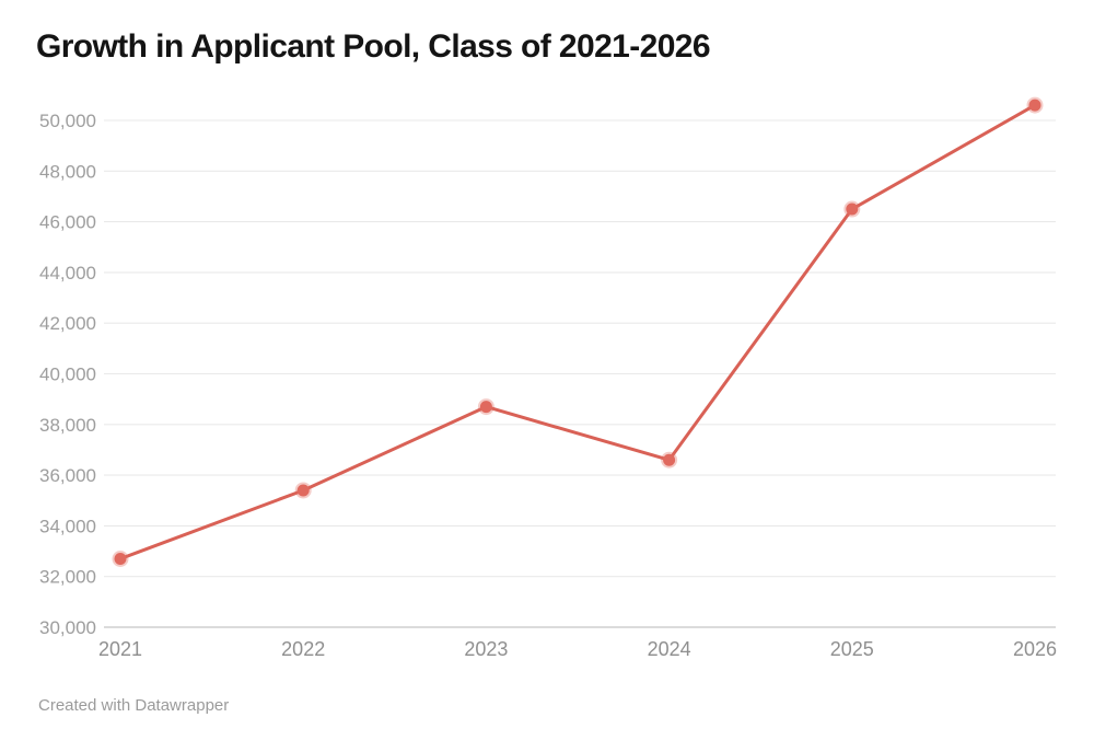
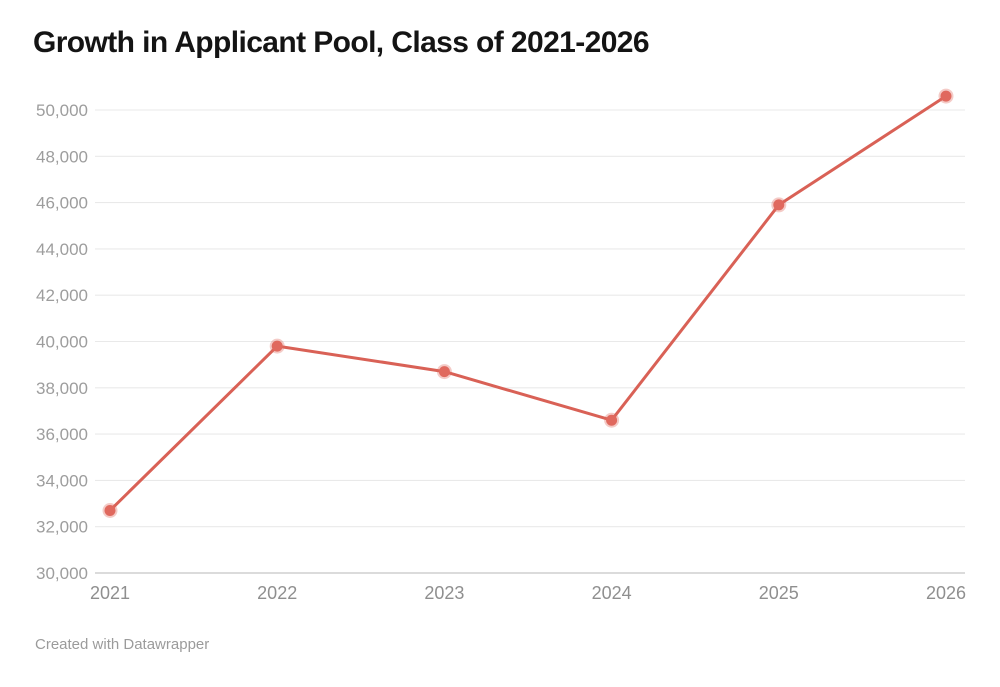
2022: 35400 -> 39800
2025: 46500 -> 45900
